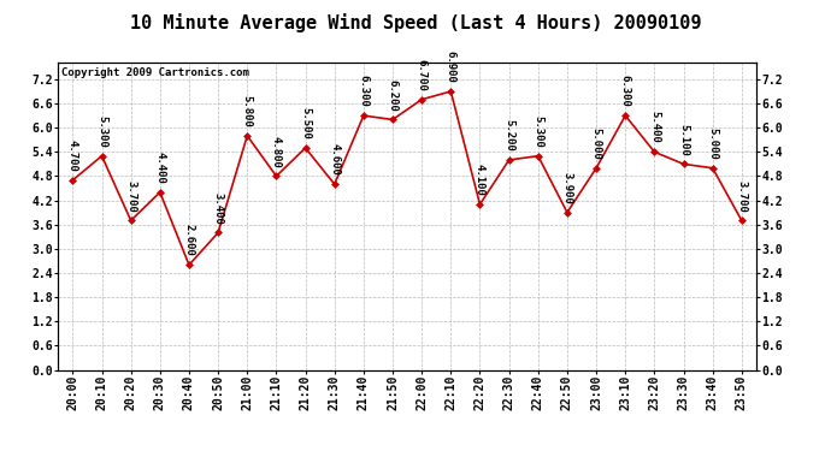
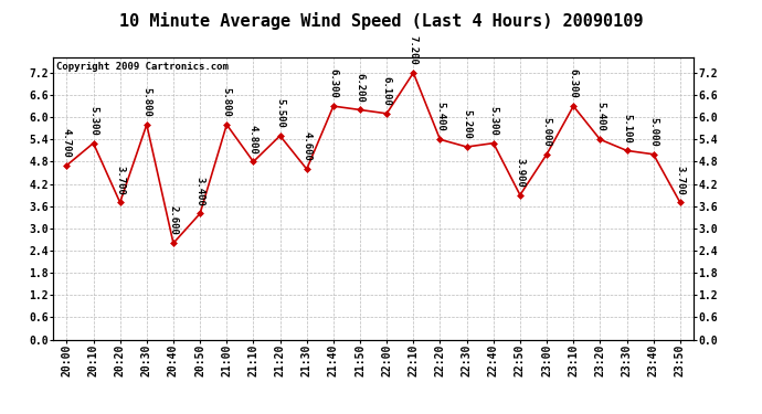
20:30: 4.400 -> 5.800
22:00: 6.700 -> 6.100
22:10: 6.900 -> 7.200
22:20: 4.100 -> 5.400
